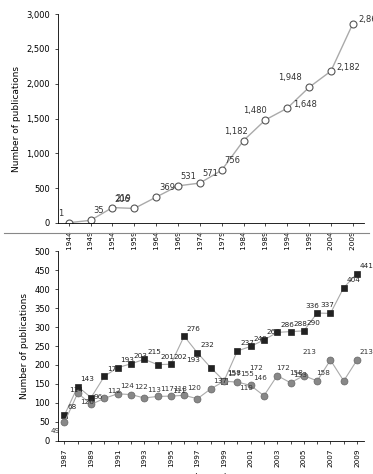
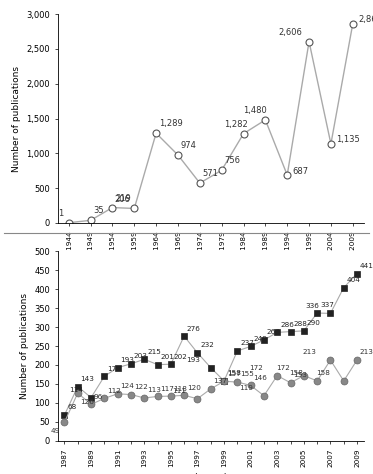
1960-1964: 369 -> 1,289
1965-1969: 531 -> 974
1980-1984: 1,182 -> 1,282
1990-1994: 1,648 -> 687
1995-1999: 1,948 -> 2,606
2000-2004: 2,182 -> 1,135
